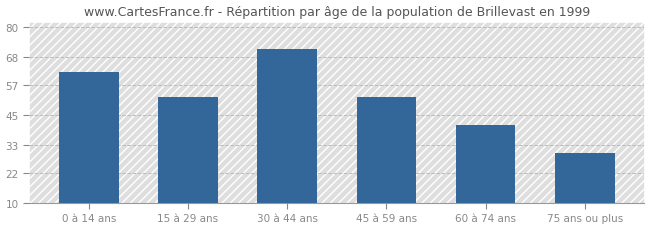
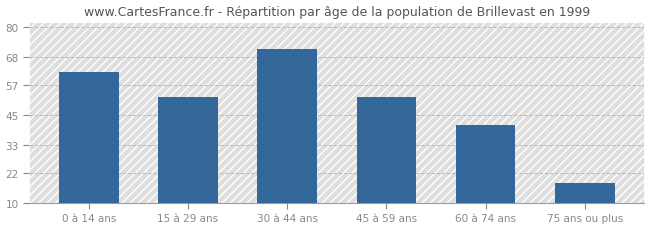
75 ans ou plus: 30 -> 18
